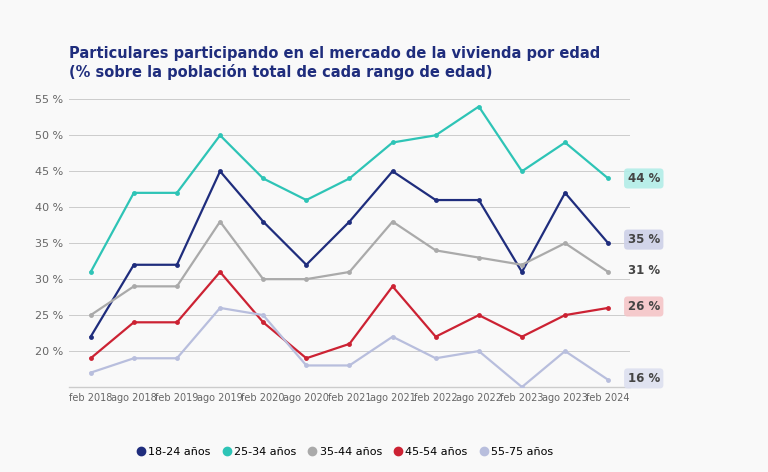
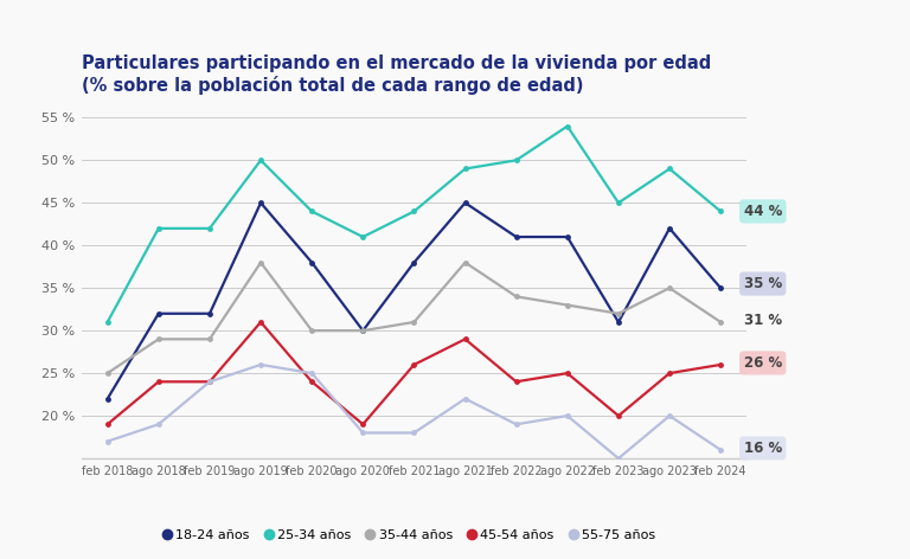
55-75 años/feb 2019: 19 % -> 24 %
18-24 años/ago 2020: 32 % -> 30 %
45-54 años/feb 2021: 21 % -> 26 %
45-54 años/feb 2022: 22 % -> 24 %
45-54 años/feb 2023: 22 % -> 20 %
